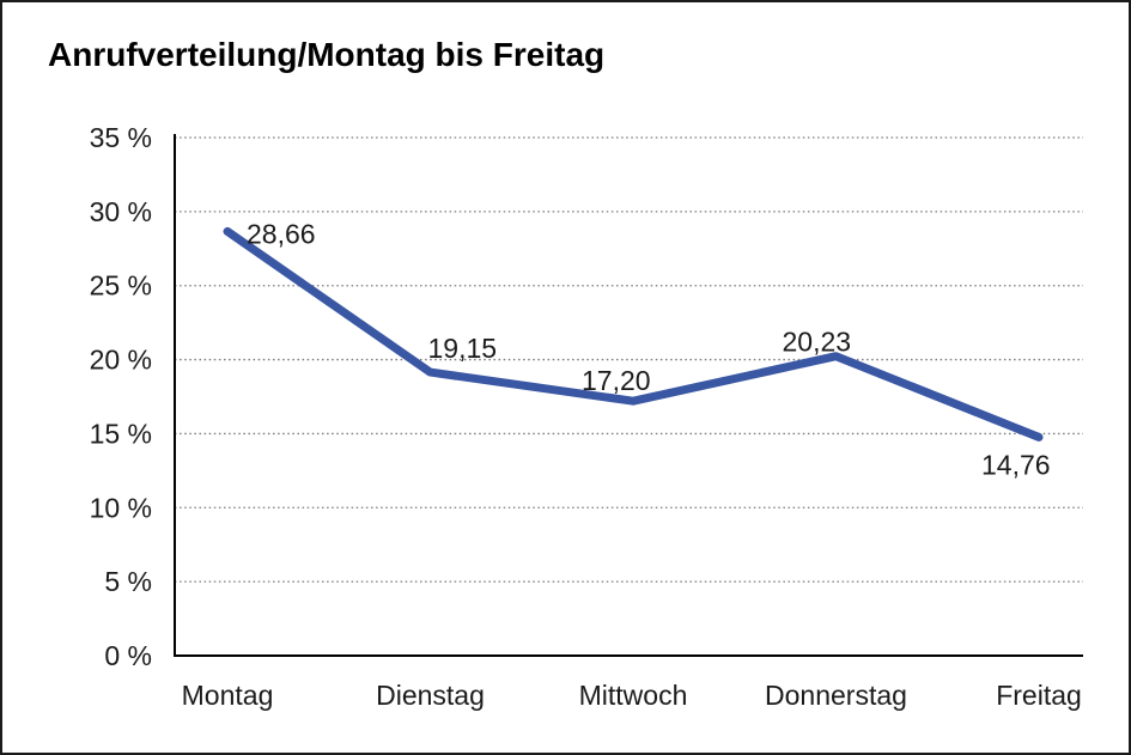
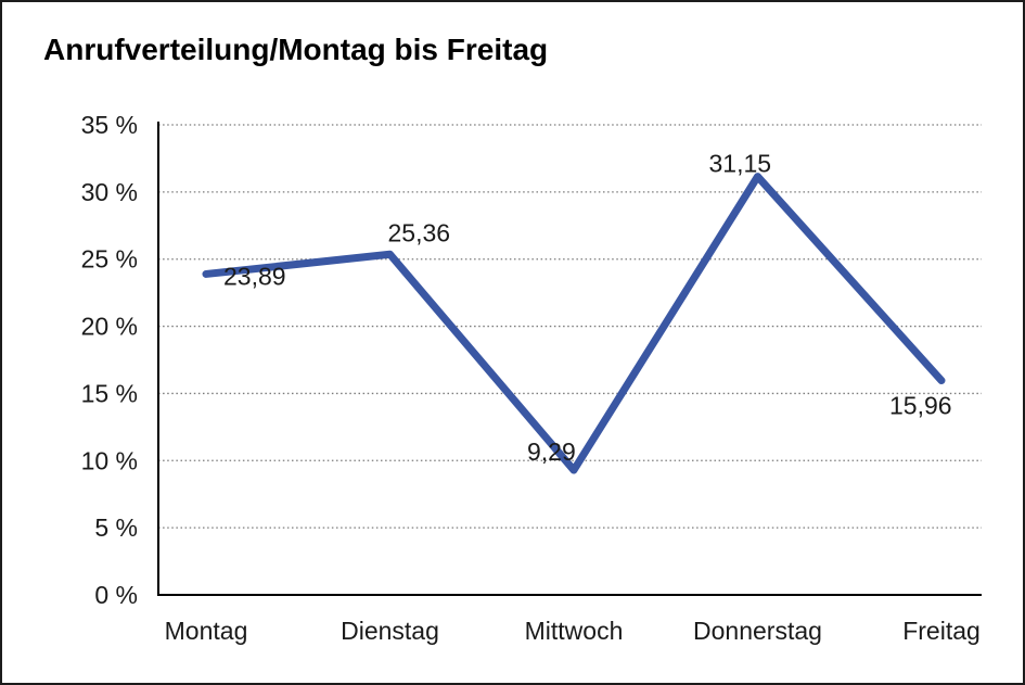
Montag: 28,66 -> 23,89
Dienstag: 19,15 -> 25,36
Mittwoch: 17,20 -> 9,29
Donnerstag: 20,23 -> 31,15
Freitag: 14,76 -> 15,96
